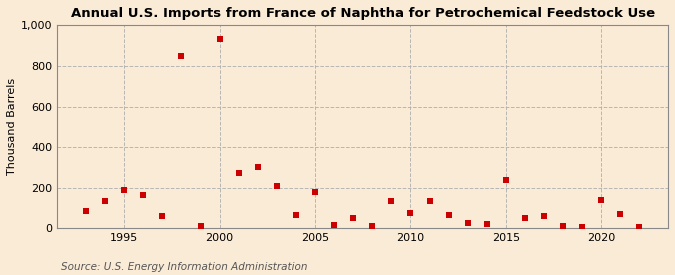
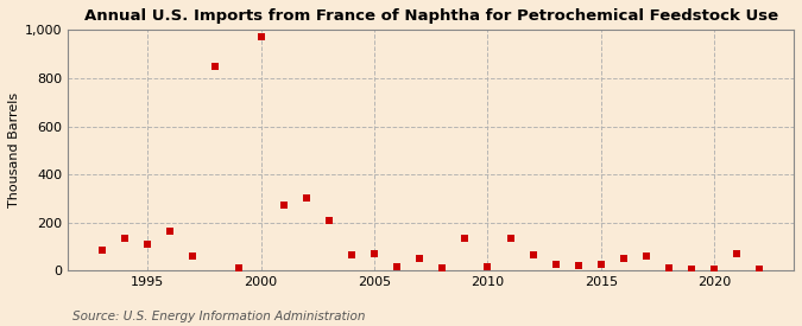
1995: 190 -> 110
2000: 930 -> 970
2005: 180 -> 70
2010: 75 -> 15
2015: 240 -> 25
2020: 140 -> 5
